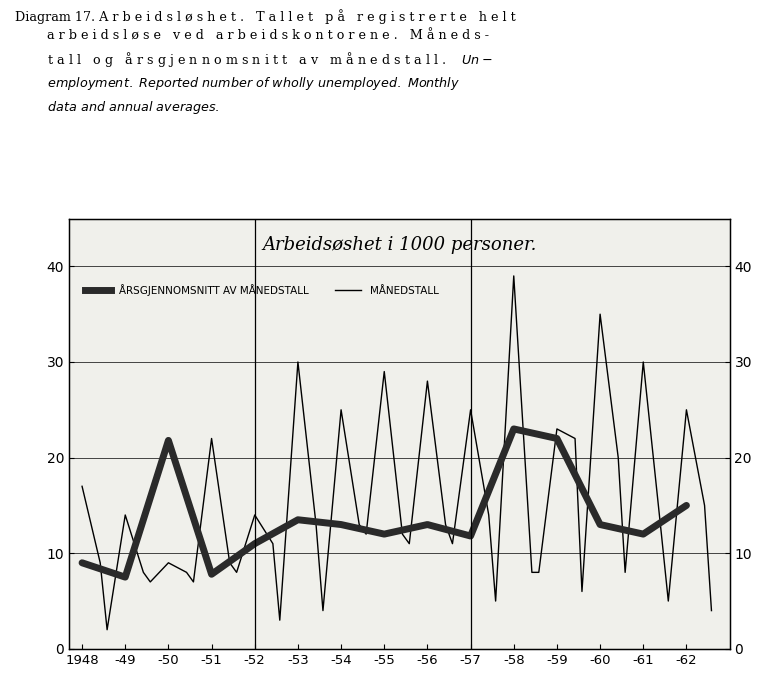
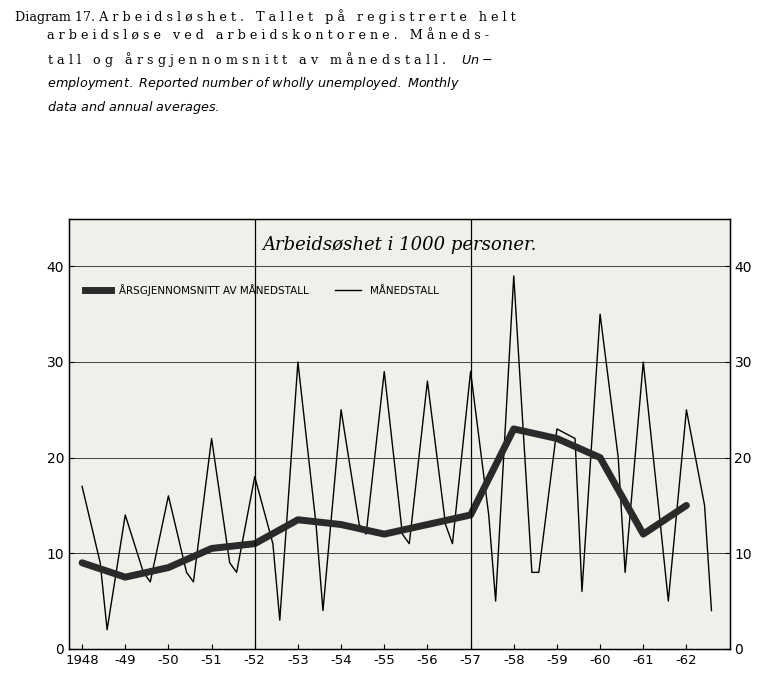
MÅNEDSTALL/-50: 9 -> 16
ÅRSGJENNOMSNITT AV MÅNEDSTALL/-50: 21.8 -> 8.5
ÅRSGJENNOMSNITT AV MÅNEDSTALL/-51: 7.8 -> 10.5
MÅNEDSTALL/-52: 14 -> 18
MÅNEDSTALL/-57: 25 -> 29
ÅRSGJENNOMSNITT AV MÅNEDSTALL/-57: 11.8 -> 14.0
ÅRSGJENNOMSNITT AV MÅNEDSTALL/-60: 13.0 -> 20.0
